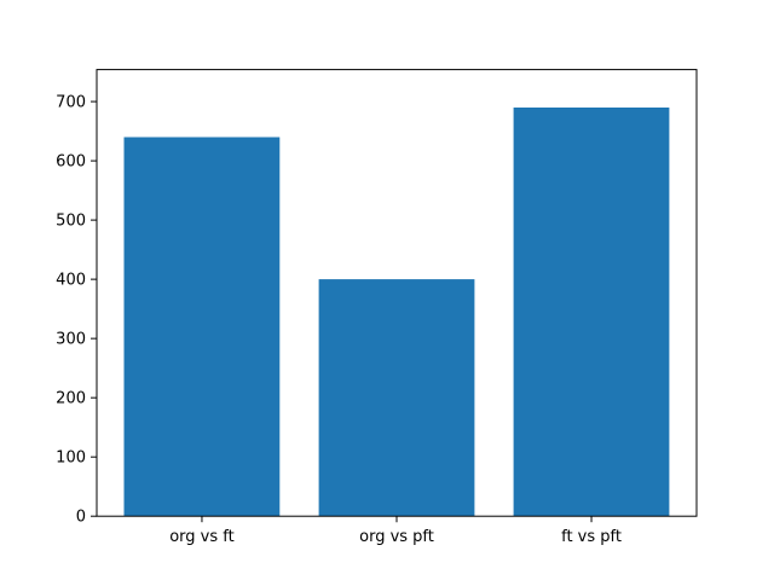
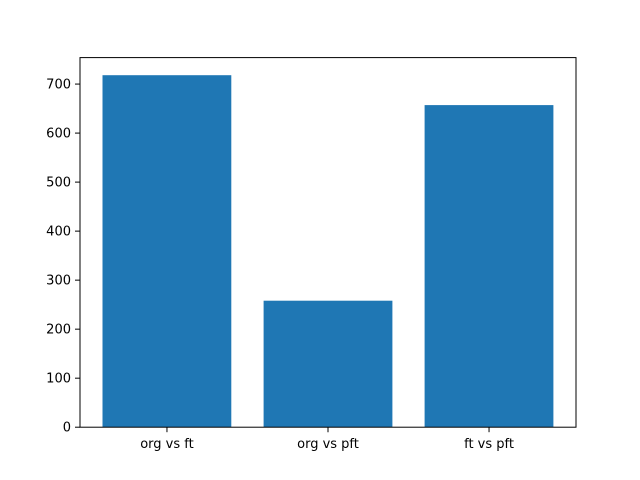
org vs ft: 640 -> 720
org vs pft: 400 -> 260
ft vs pft: 690 -> 660
